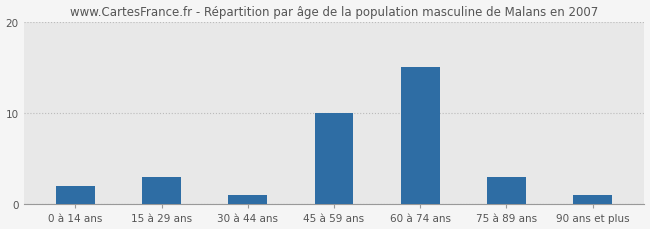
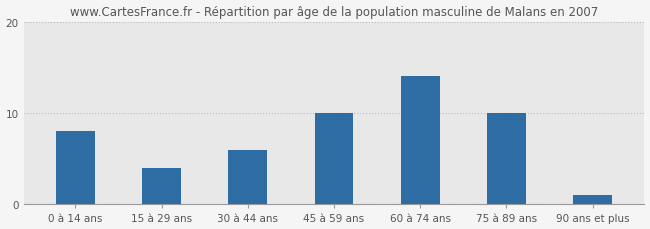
0 à 14 ans: 2 -> 8
15 à 29 ans: 3 -> 4
30 à 44 ans: 1 -> 6
60 à 74 ans: 15 -> 14
75 à 89 ans: 3 -> 10
